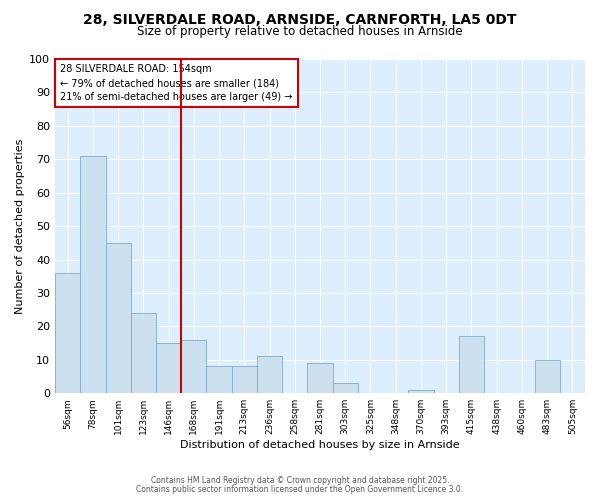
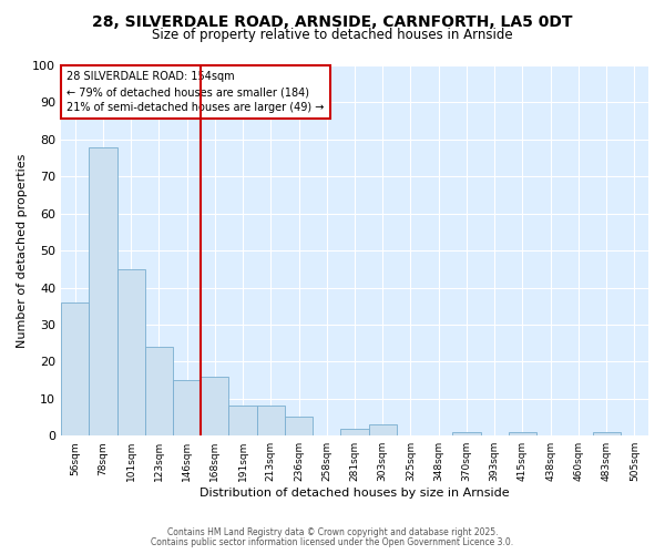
78sqm: 71 -> 78
236sqm: 11 -> 5
281sqm: 9 -> 2
415sqm: 17 -> 1
483sqm: 10 -> 1
